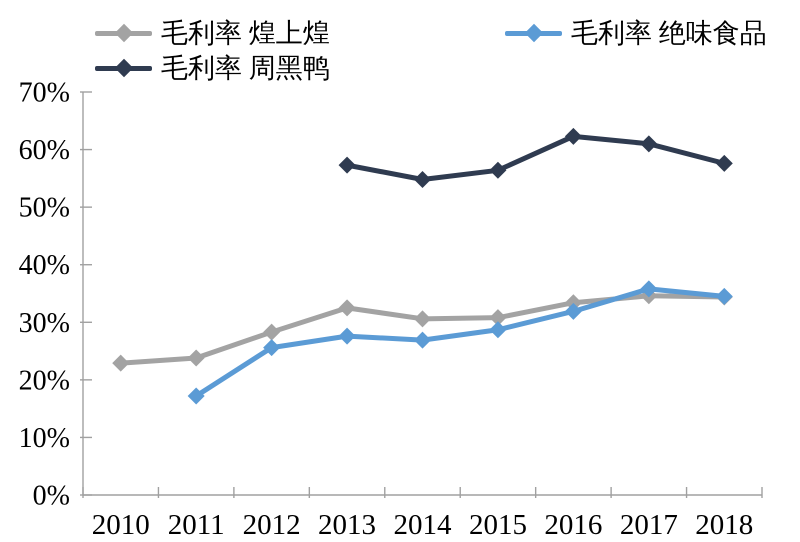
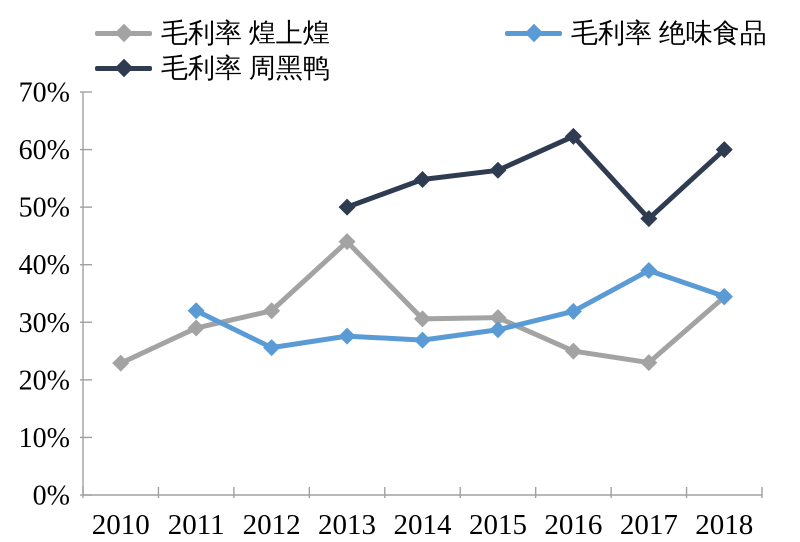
毛利率 煌上煌/2011: 24% -> 29%
毛利率 绝味食品/2011: 17% -> 32%
毛利率 煌上煌/2012: 28% -> 32%
毛利率 煌上煌/2013: 32% -> 44%
毛利率 周黑鸭/2013: 57% -> 50%
毛利率 煌上煌/2016: 33% -> 25%
毛利率 煌上煌/2017: 35% -> 23%
毛利率 周黑鸭/2017: 61% -> 48%
毛利率 绝味食品/2017: 36% -> 39%
毛利率 周黑鸭/2018: 58% -> 60%
